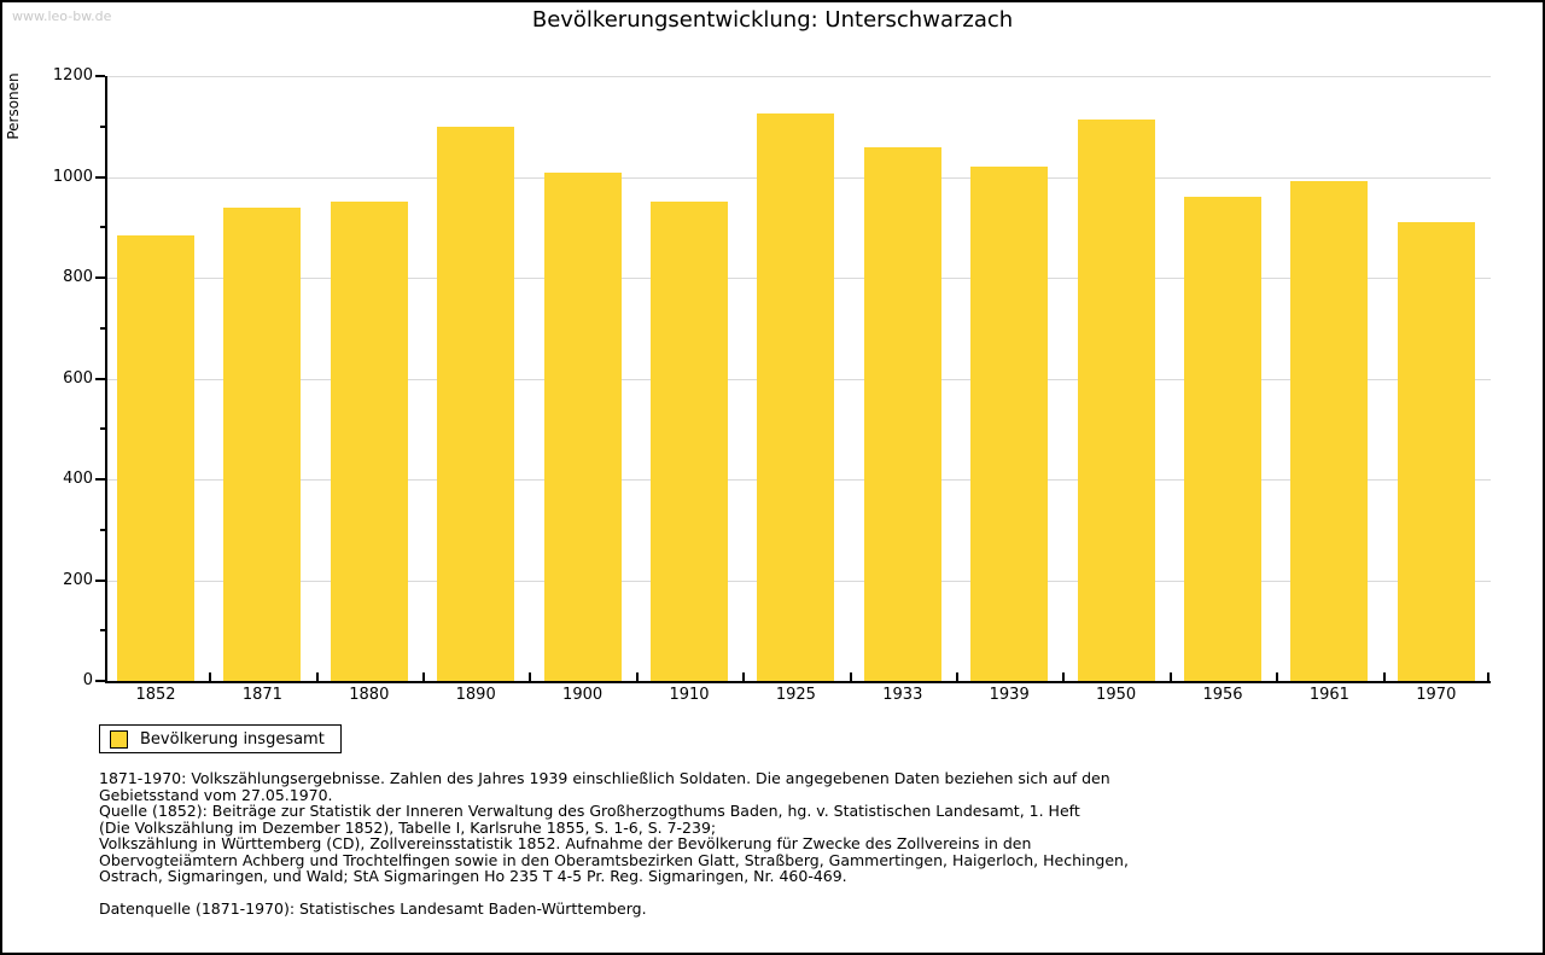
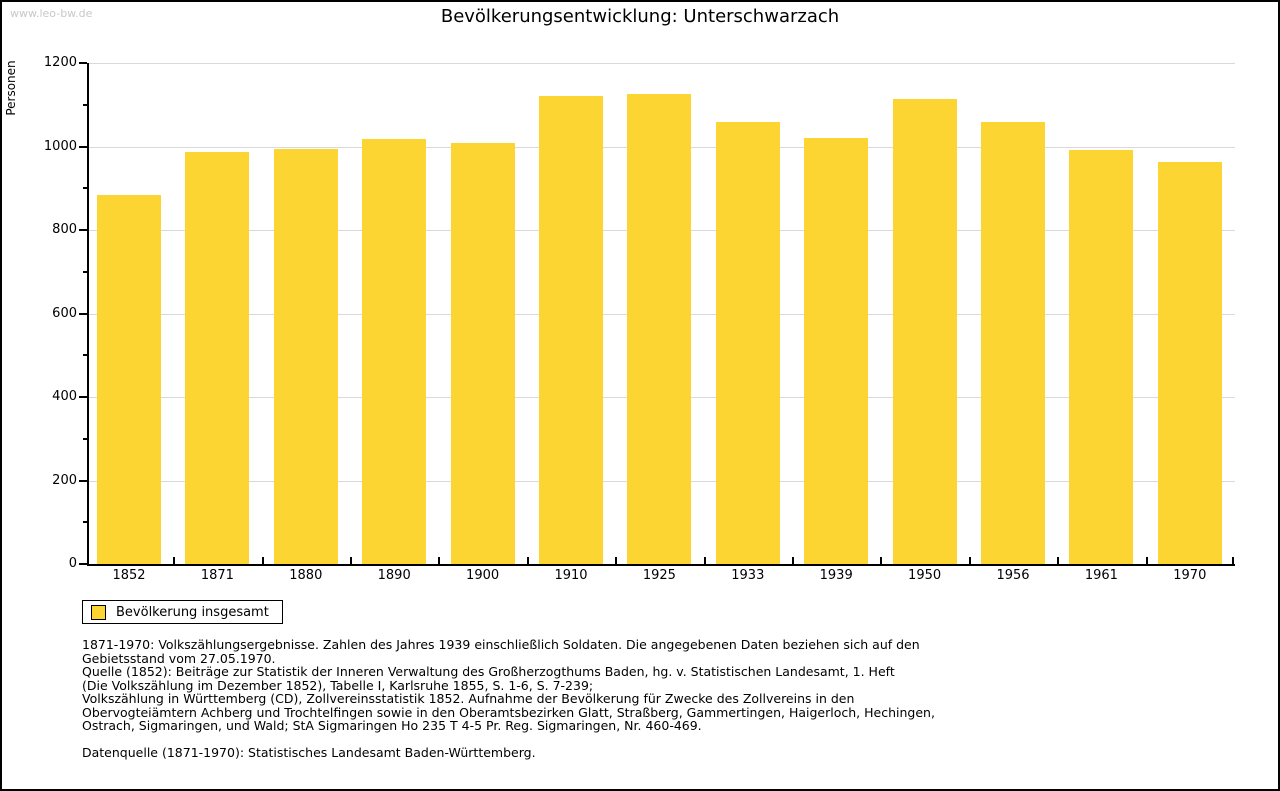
1871: 940 -> 990
1880: 950 -> 990
1890: 1100 -> 1020
1910: 950 -> 1120
1956: 960 -> 1060
1970: 910 -> 960
